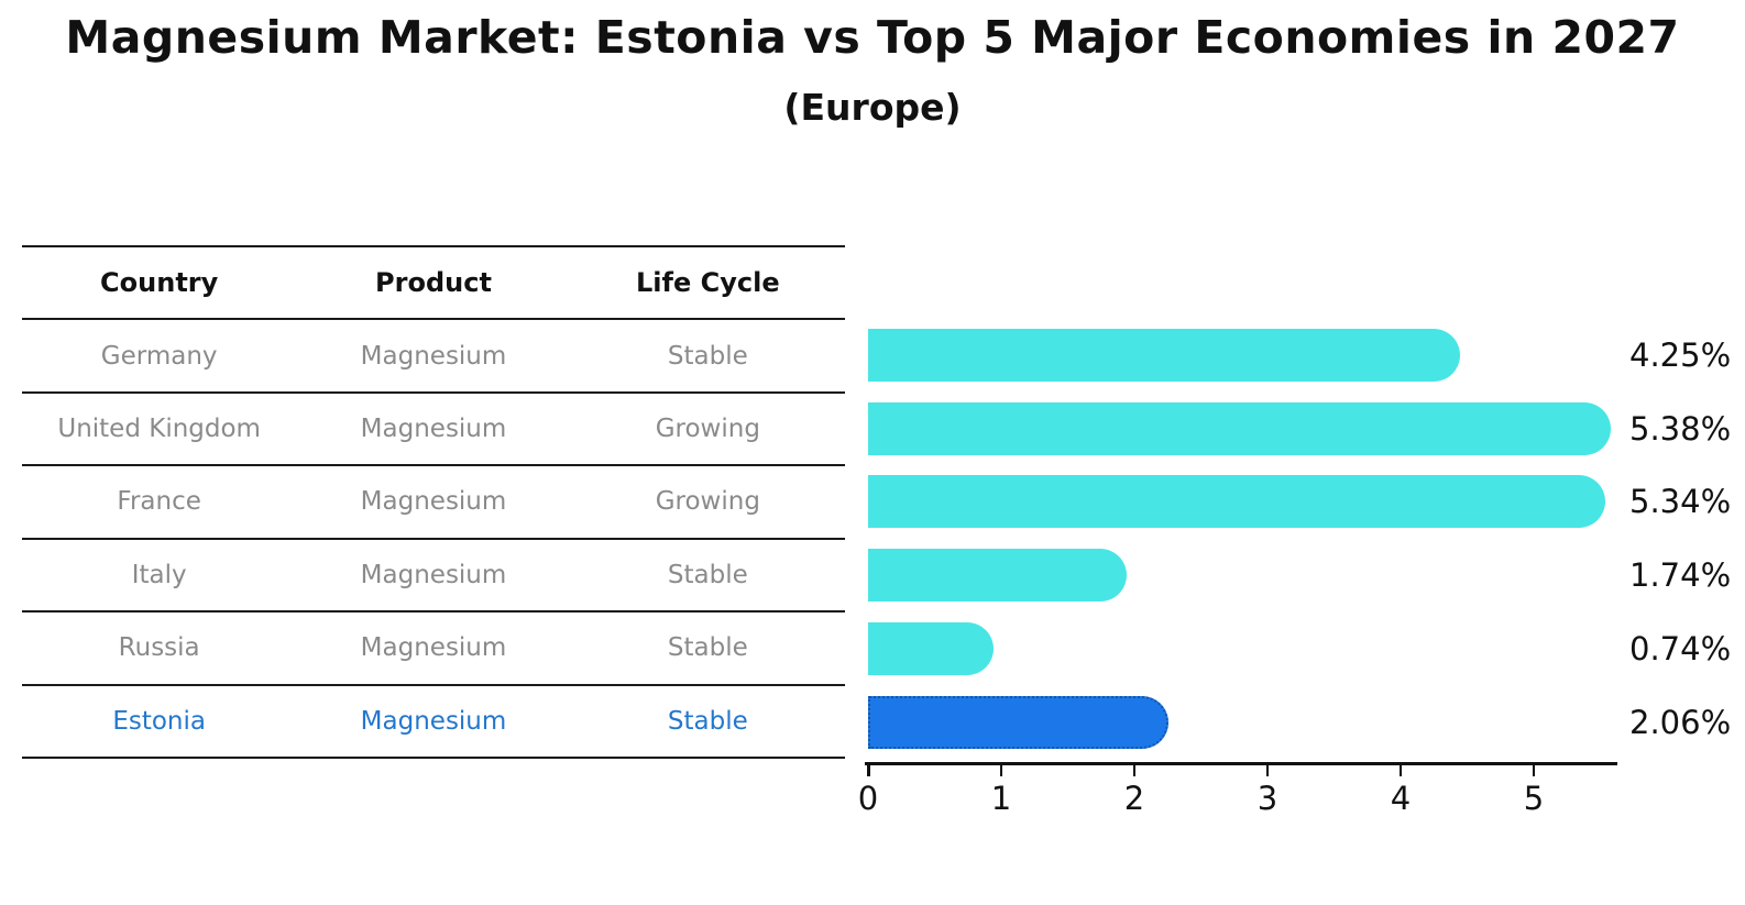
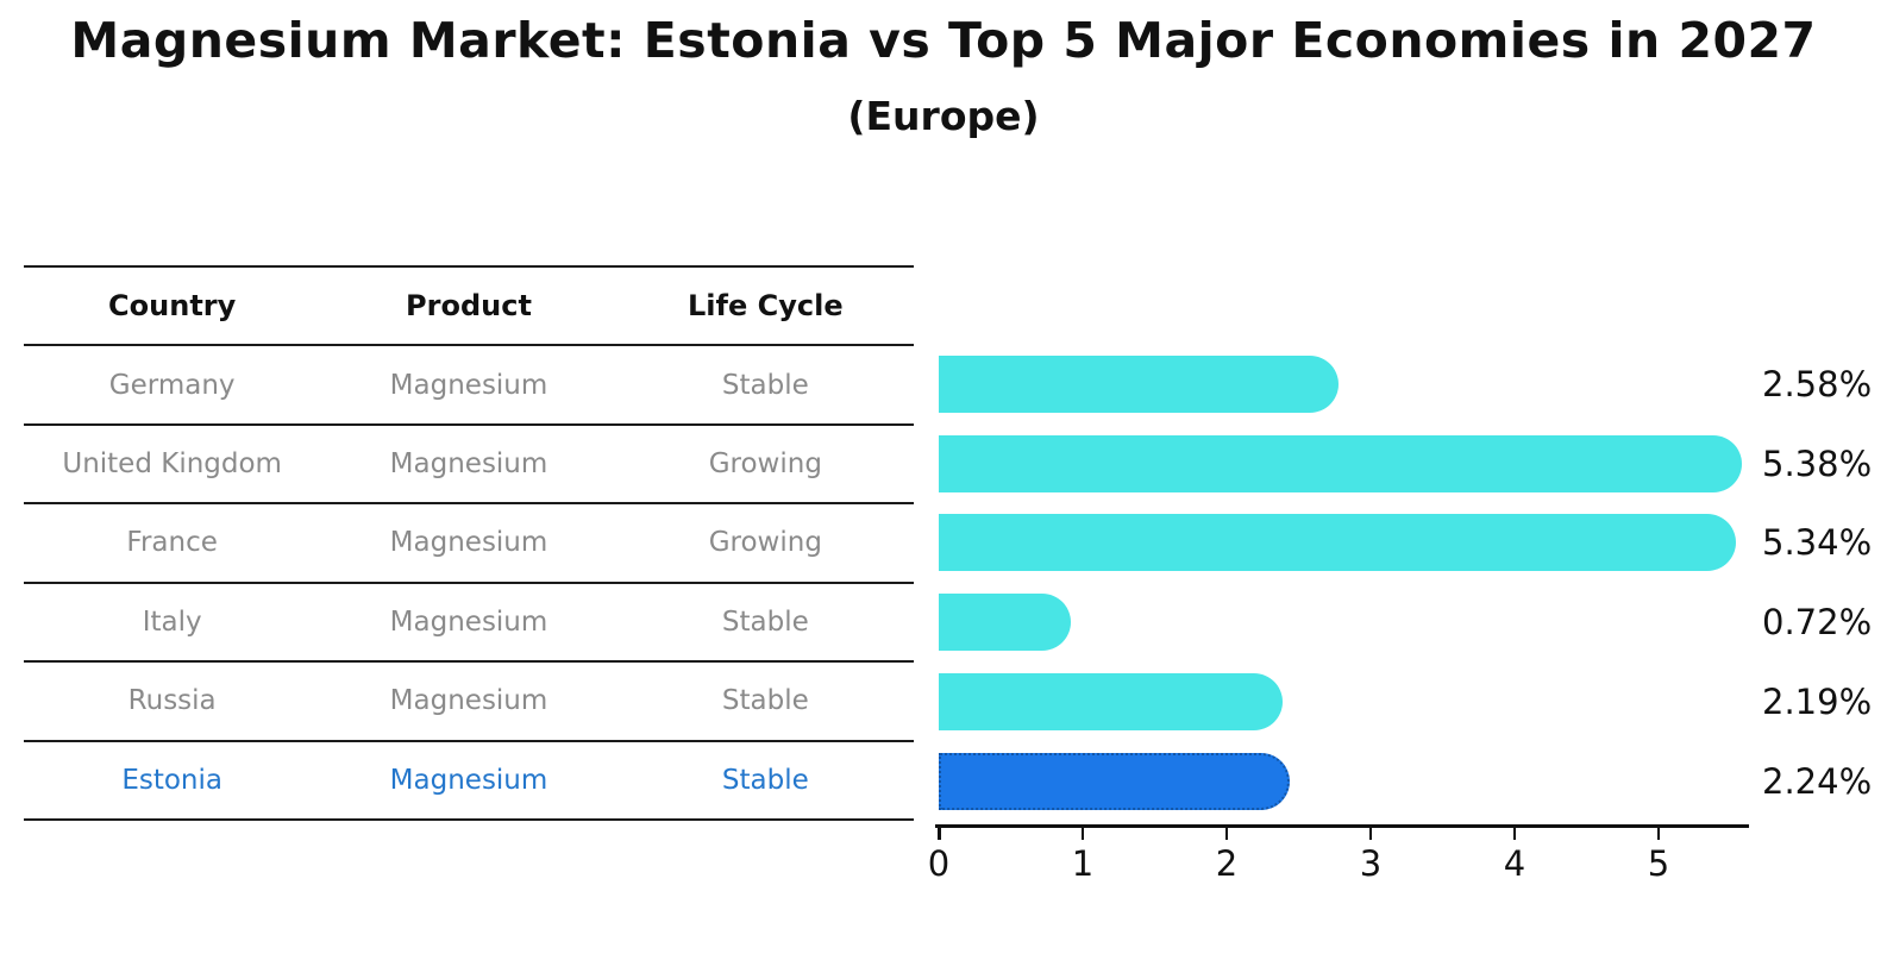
Germany: 4.25% -> 2.58%
Italy: 1.74% -> 0.72%
Russia: 0.74% -> 2.19%
Estonia: 2.06% -> 2.24%
